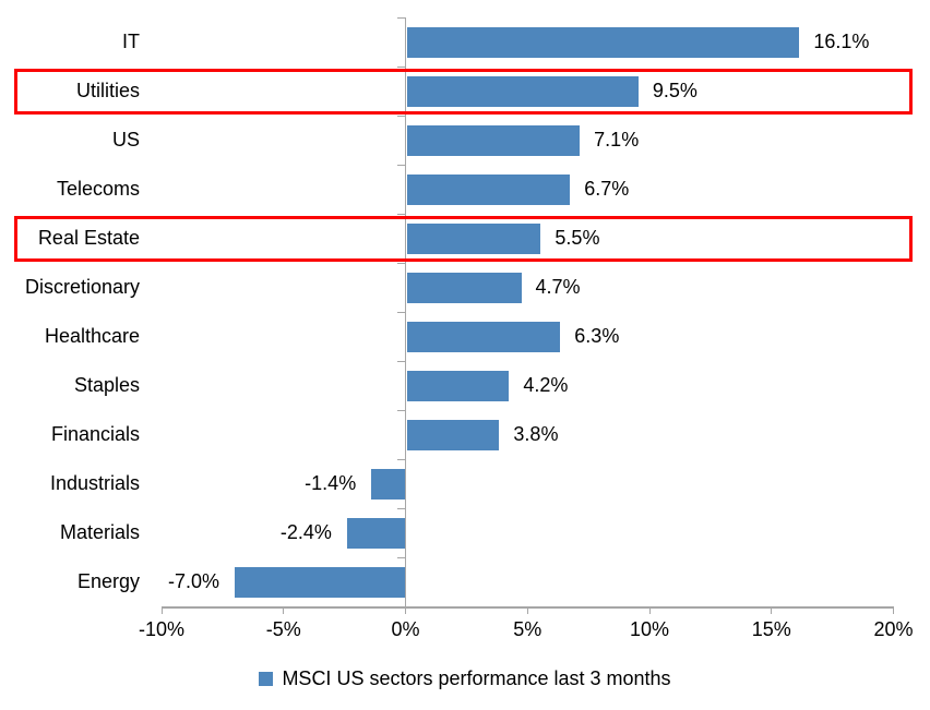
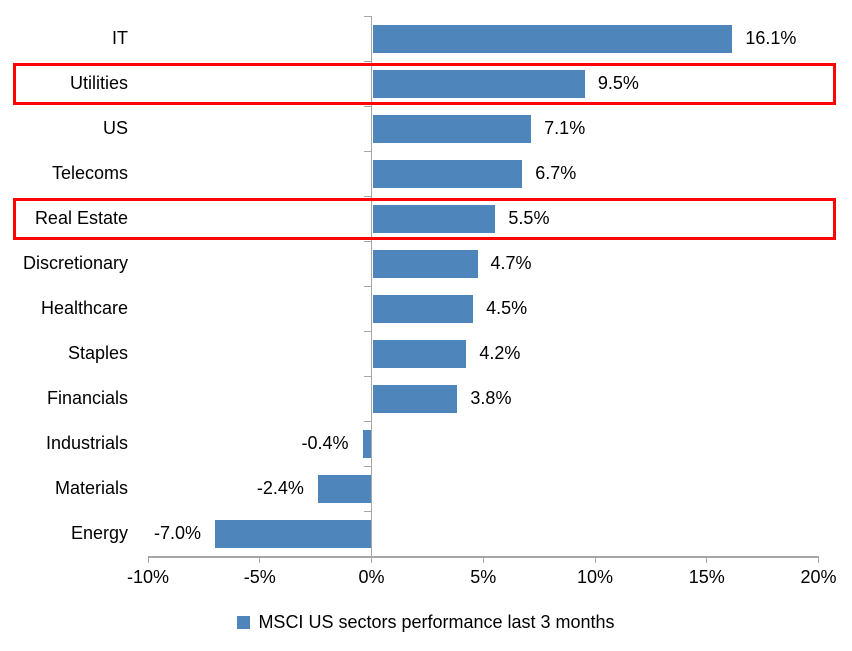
Healthcare: 6.3% -> 4.5%
Industrials: -1.4% -> -0.4%
